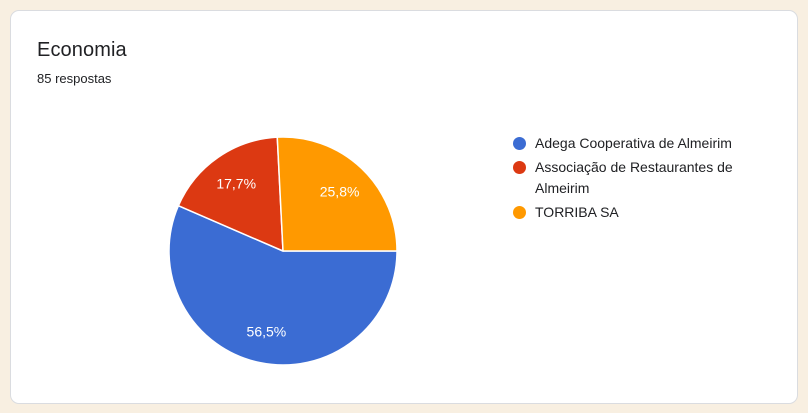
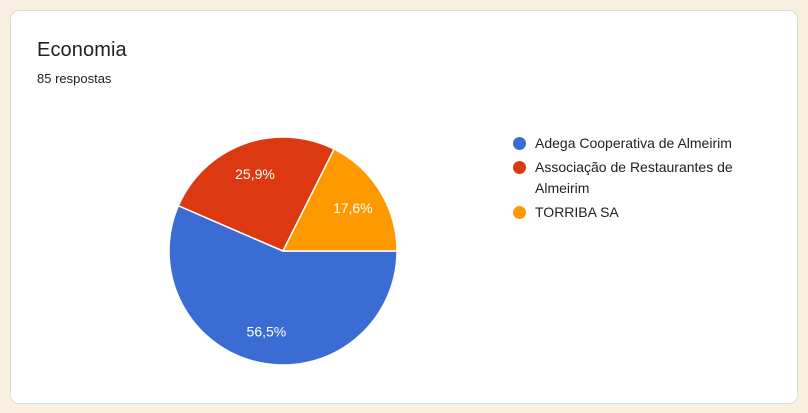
Associação de Restaurantes de Almeirim: 17,7% -> 25,9%
TORRIBA SA: 25,8% -> 17,6%
